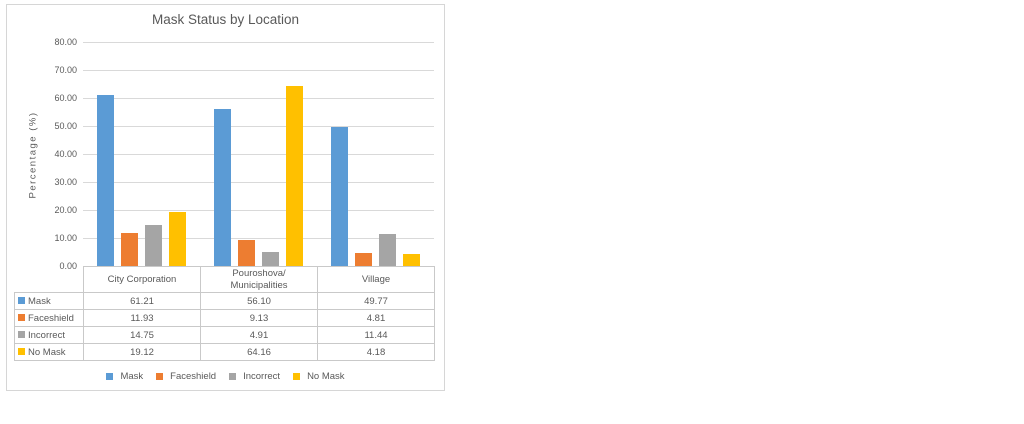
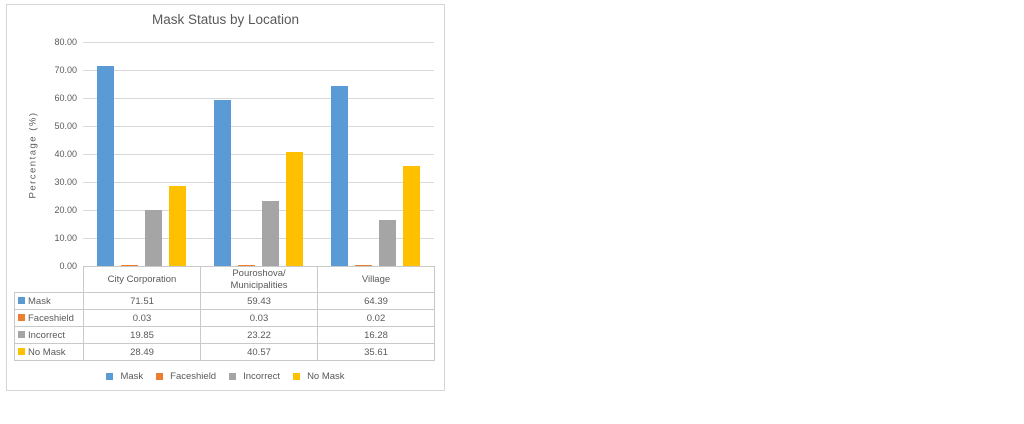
Mask/City Corporation: 61.21 -> 71.51
Faceshield/City Corporation: 11.93 -> 0.03
Incorrect/City Corporation: 14.75 -> 19.85
No Mask/City Corporation: 19.12 -> 28.49
Mask/Pouroshova/ Municipalities: 56.10 -> 59.43
Faceshield/Pouroshova/ Municipalities: 9.13 -> 0.03
Incorrect/Pouroshova/ Municipalities: 4.91 -> 23.22
No Mask/Pouroshova/ Municipalities: 64.16 -> 40.57
Mask/Village: 49.77 -> 64.39
Faceshield/Village: 4.81 -> 0.02
Incorrect/Village: 11.44 -> 16.28
No Mask/Village: 4.18 -> 35.61
